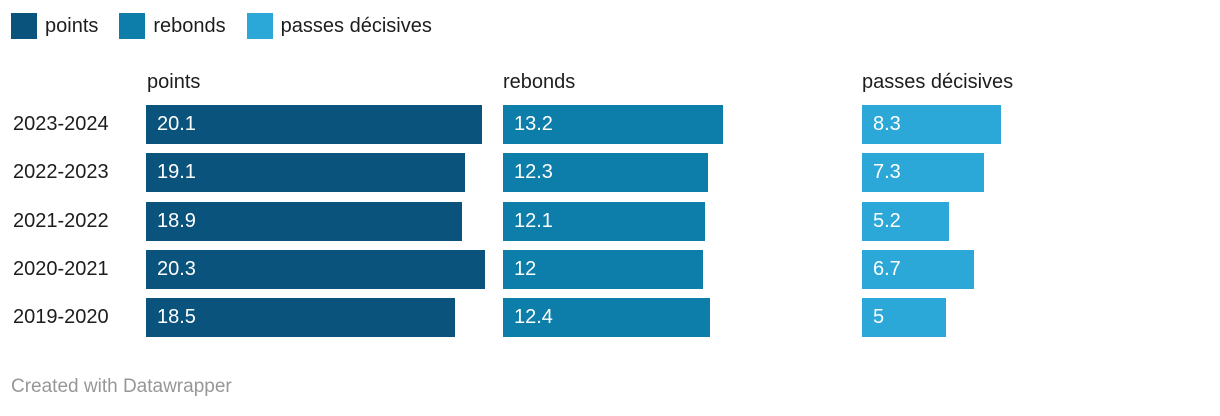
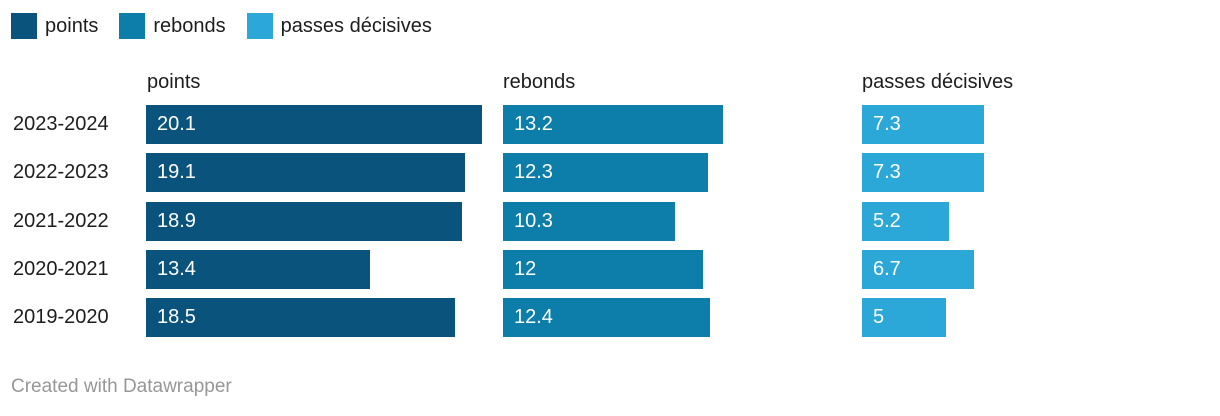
passes décisives/2023-2024: 8.3 -> 7.3
rebonds/2021-2022: 12.1 -> 10.3
points/2020-2021: 20.3 -> 13.4
